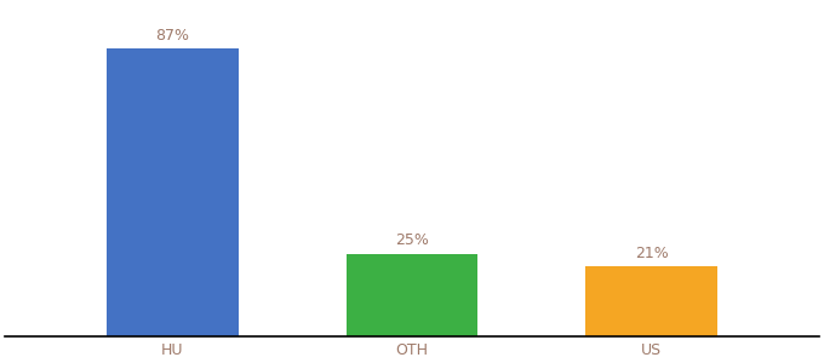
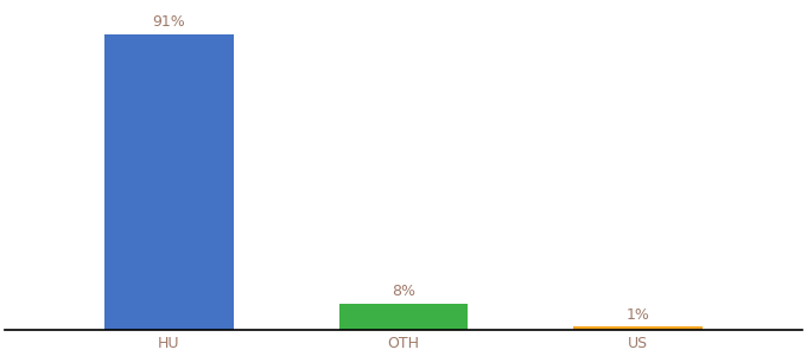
HU: 87% -> 91%
OTH: 25% -> 8%
US: 21% -> 1%
